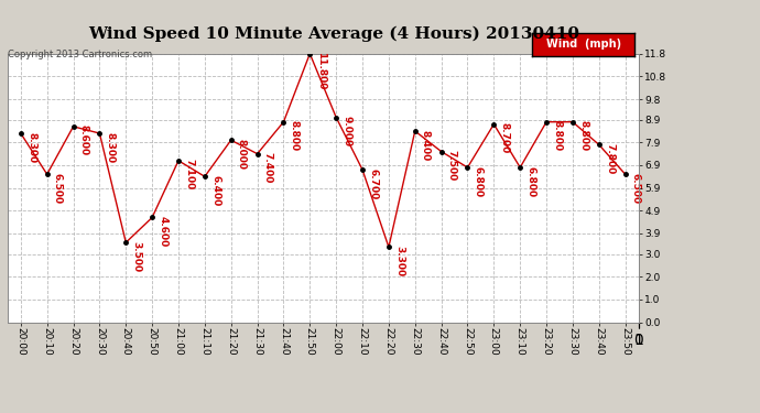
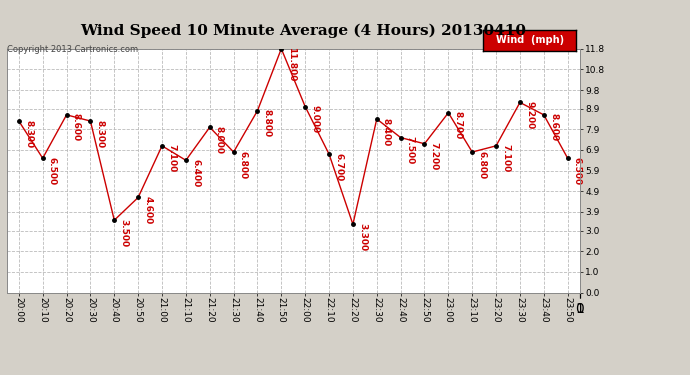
21:30: 7.400 -> 6.800
22:50: 6.800 -> 7.200
23:20: 8.800 -> 7.100
23:30: 8.800 -> 9.200
23:40: 7.800 -> 8.600
